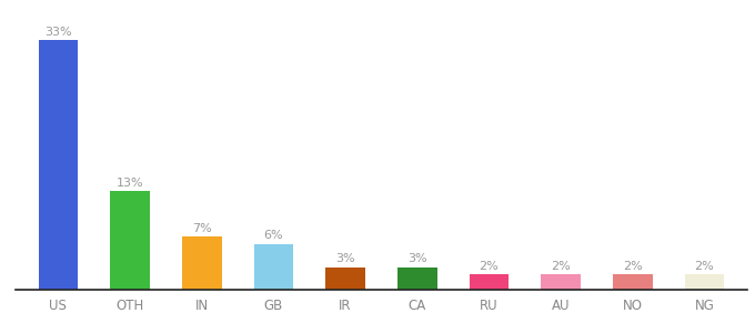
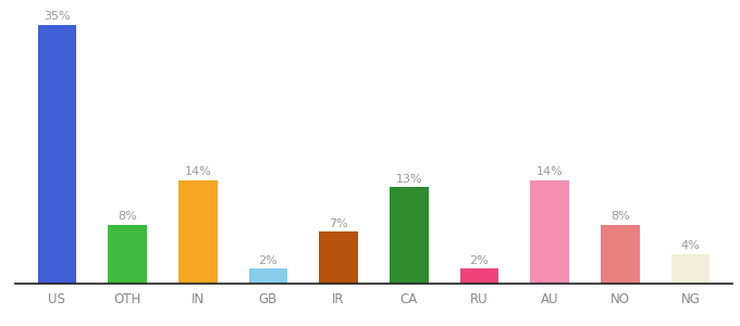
US: 33% -> 35%
OTH: 13% -> 8%
IN: 7% -> 14%
GB: 6% -> 2%
IR: 3% -> 7%
CA: 3% -> 13%
AU: 2% -> 14%
NO: 2% -> 8%
NG: 2% -> 4%
